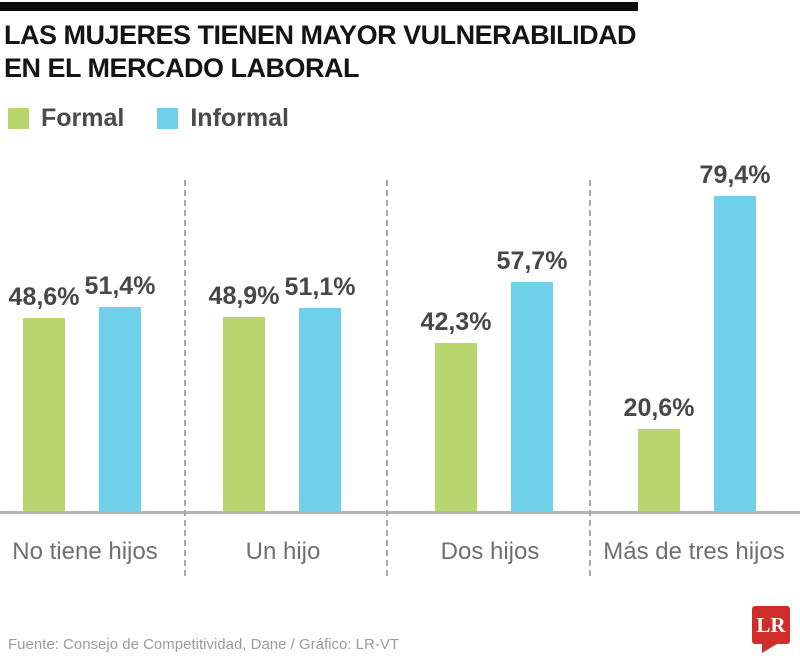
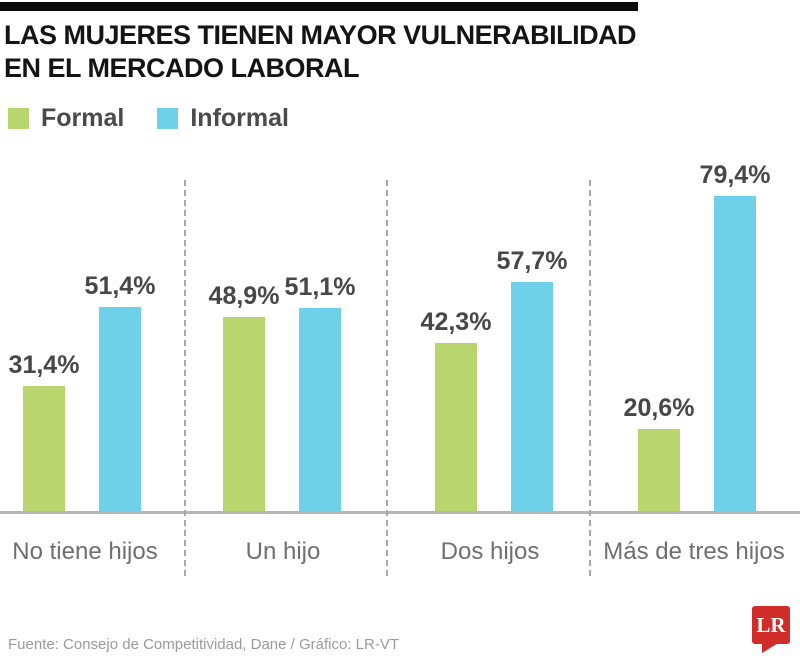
Formal/No tiene hijos: 48,6% -> 31,4%
